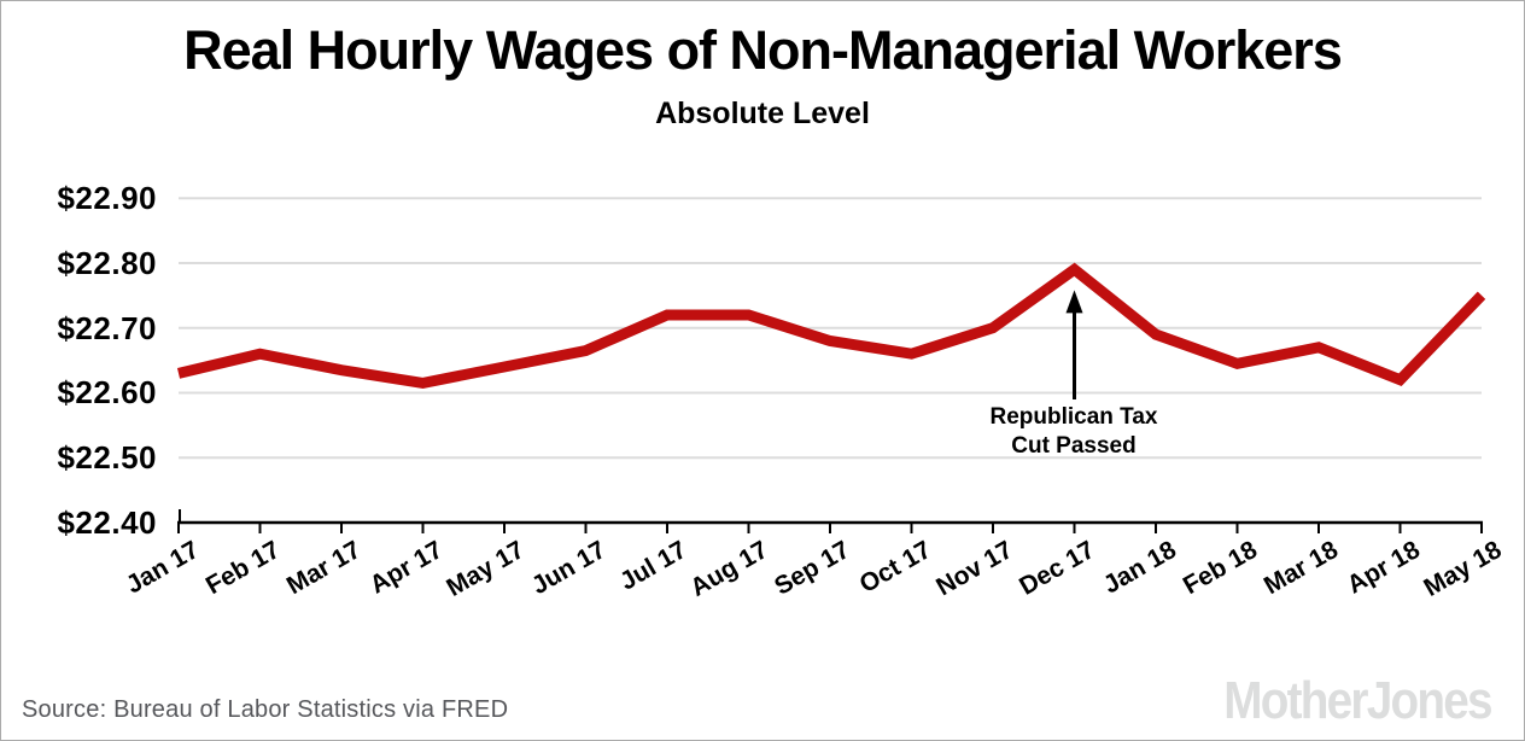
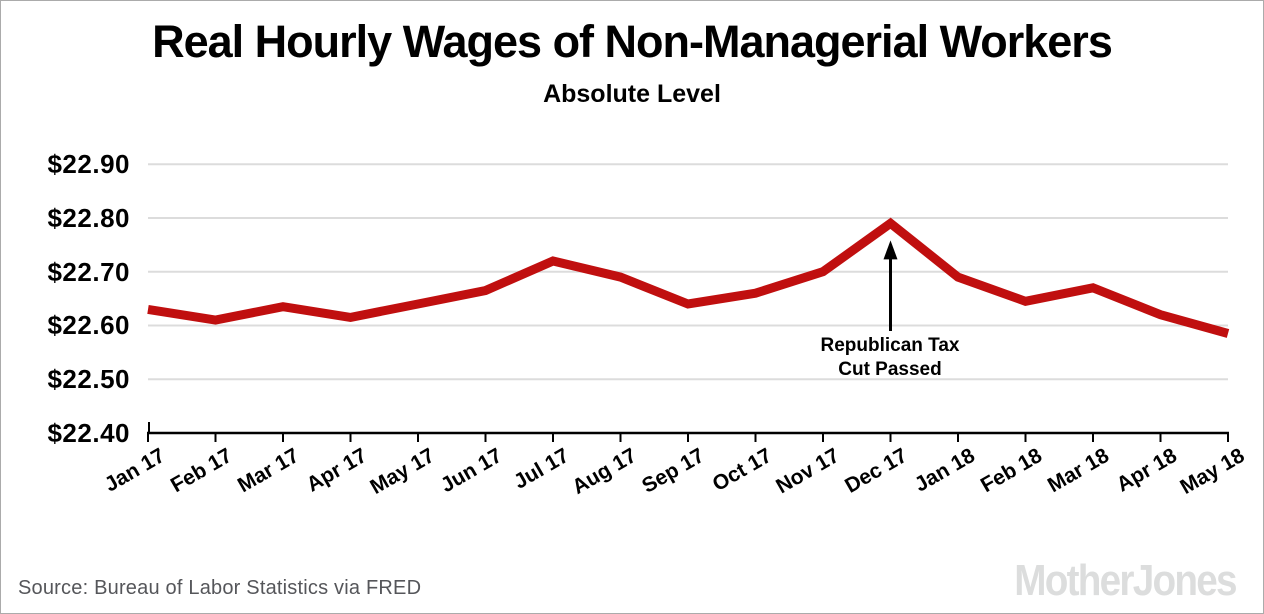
Feb 17: $22.66 -> $22.61
Aug 17: $22.72 -> $22.69
Sep 17: $22.68 -> $22.64
May 18: $22.75 -> $22.59
